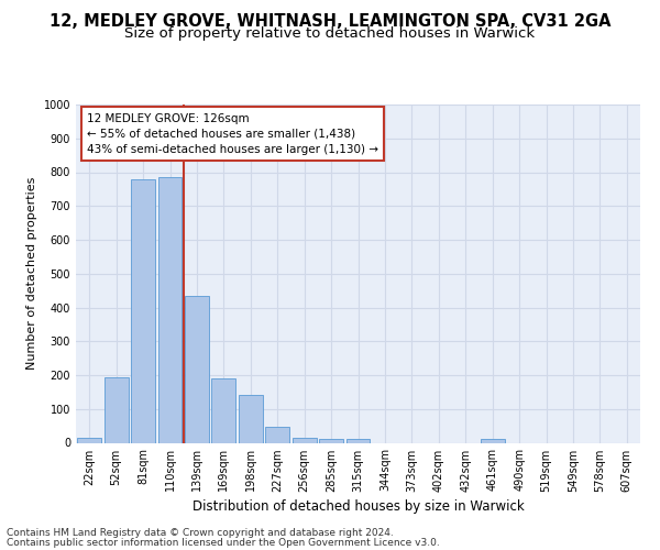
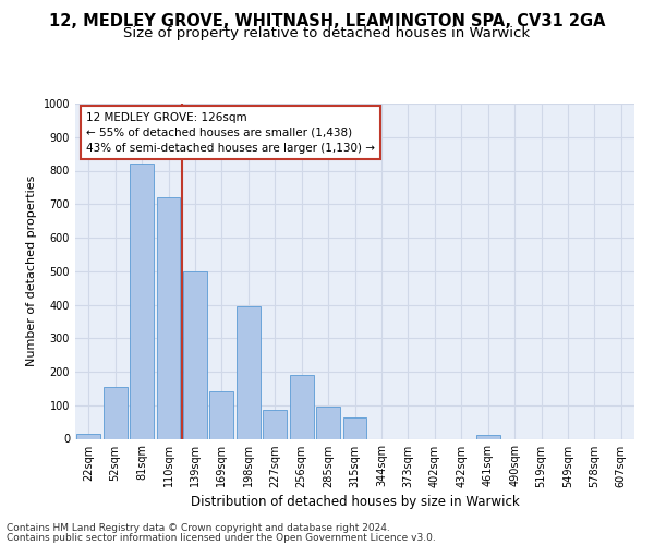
52sqm: 195 -> 155
81sqm: 780 -> 820
110sqm: 785 -> 720
139sqm: 435 -> 500
169sqm: 190 -> 140
198sqm: 140 -> 395
227sqm: 48 -> 85
256sqm: 15 -> 190
285sqm: 10 -> 95
315sqm: 10 -> 65
